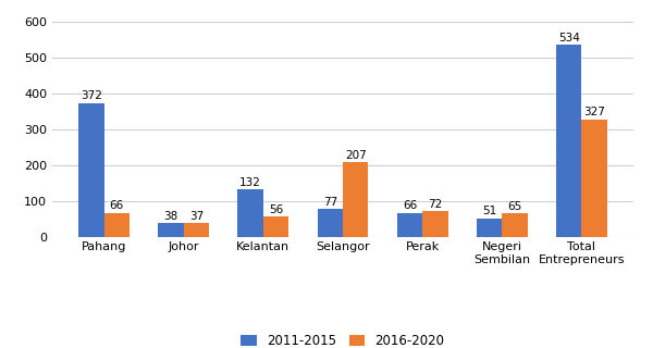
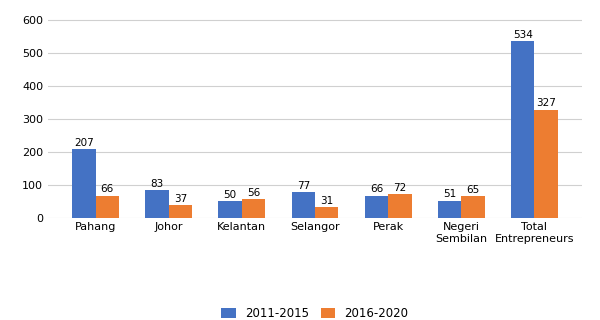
2011-2015/Pahang: 372 -> 207
2011-2015/Johor: 38 -> 83
2011-2015/Kelantan: 132 -> 50
2016-2020/Selangor: 207 -> 31
